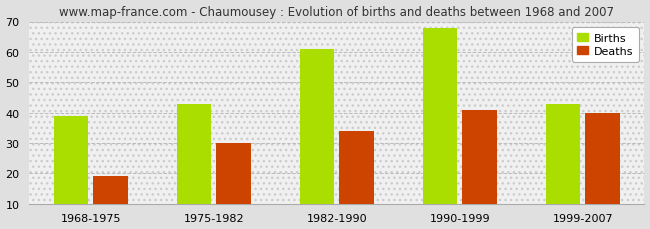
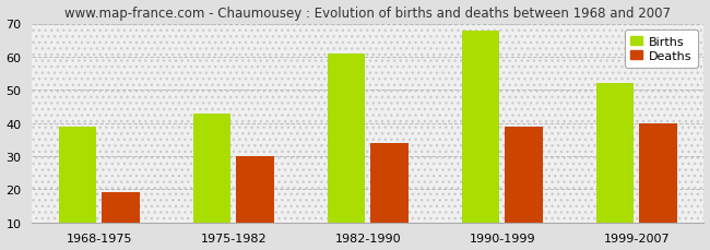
Deaths/1990-1999: 41 -> 39
Births/1999-2007: 43 -> 52
